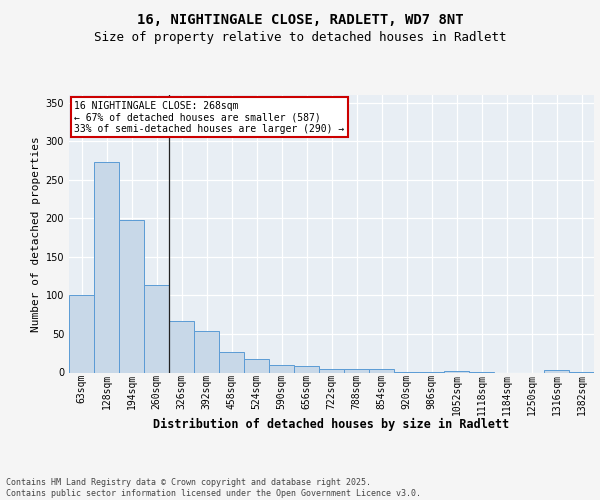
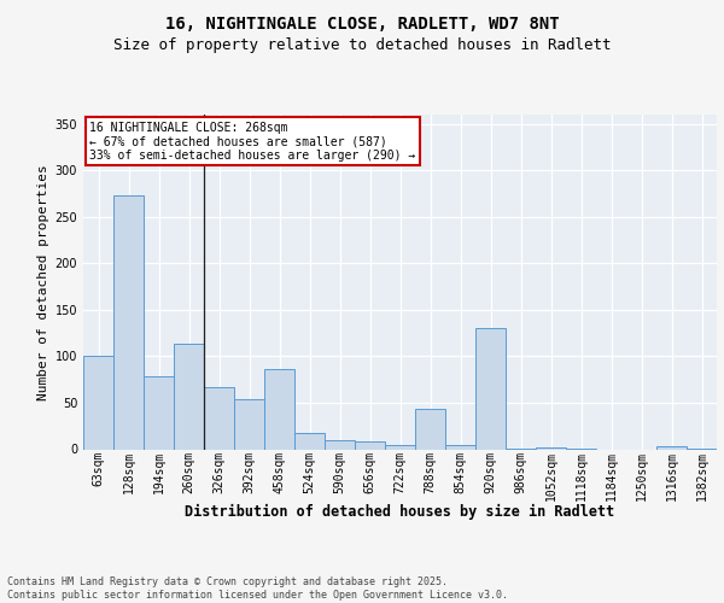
194sqm: 198 -> 78
458sqm: 27 -> 86
788sqm: 5 -> 44
920sqm: 1 -> 130
